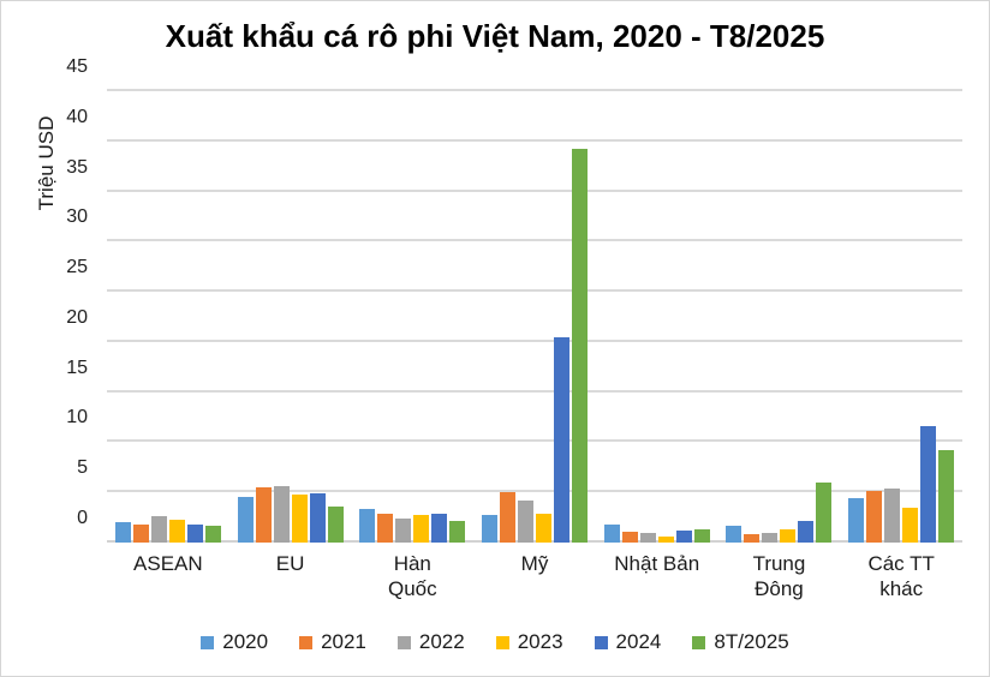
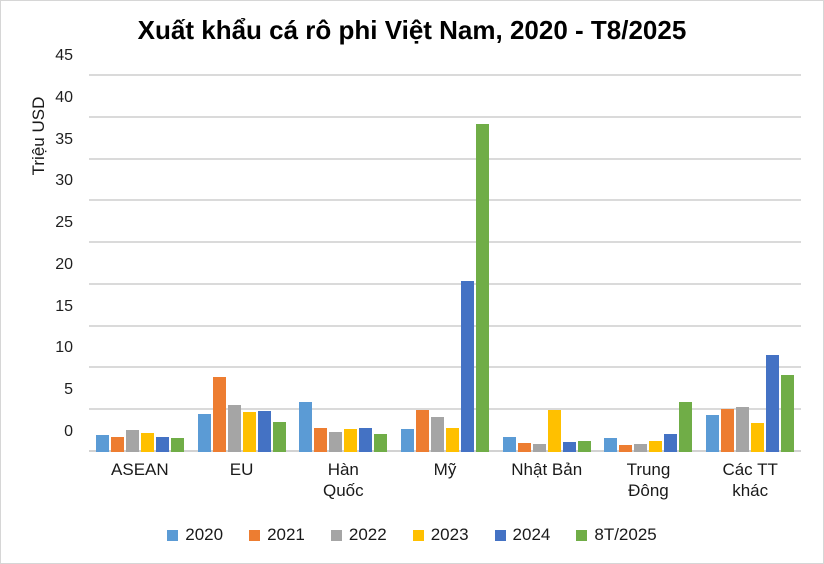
2021/EU: 6 -> 9
2020/Hàn Quốc: 3 -> 6
2023/Nhật Bản: 1 -> 5
